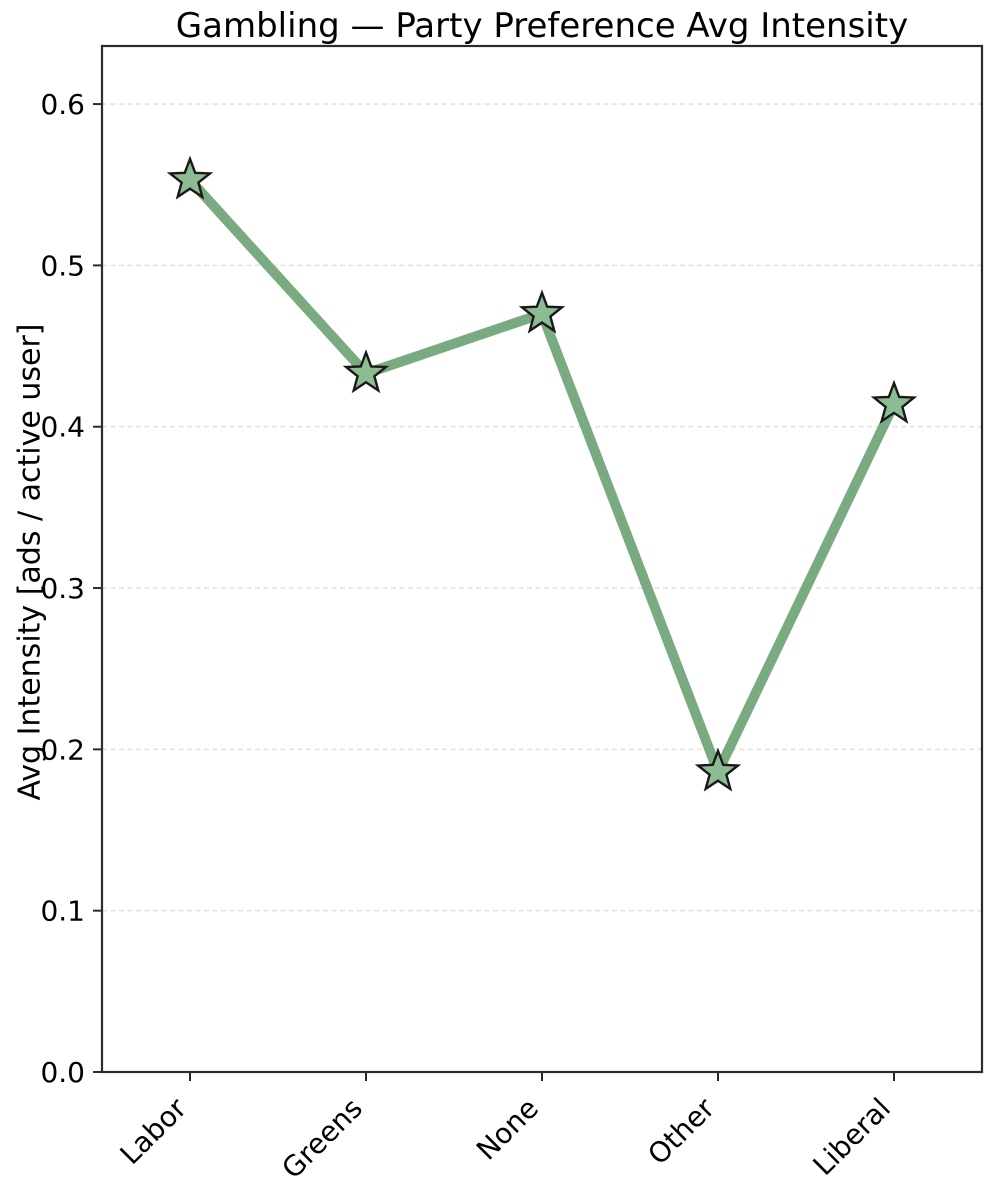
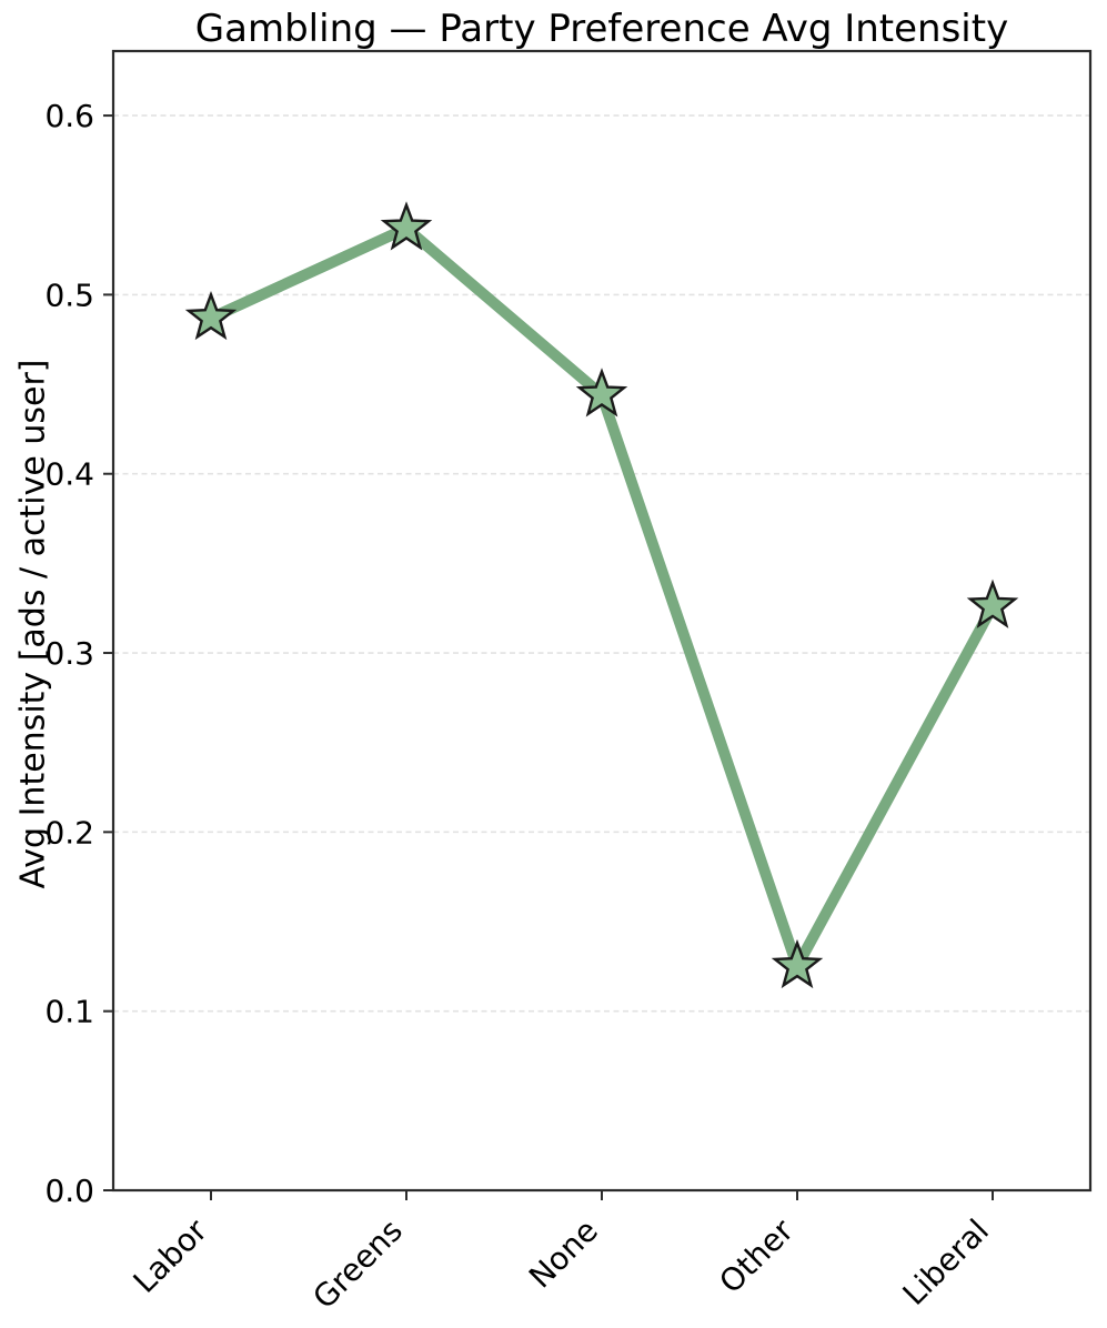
Labor: 0.553 -> 0.487
Greens: 0.433 -> 0.537
None: 0.470 -> 0.444
Other: 0.186 -> 0.125
Liberal: 0.414 -> 0.326
